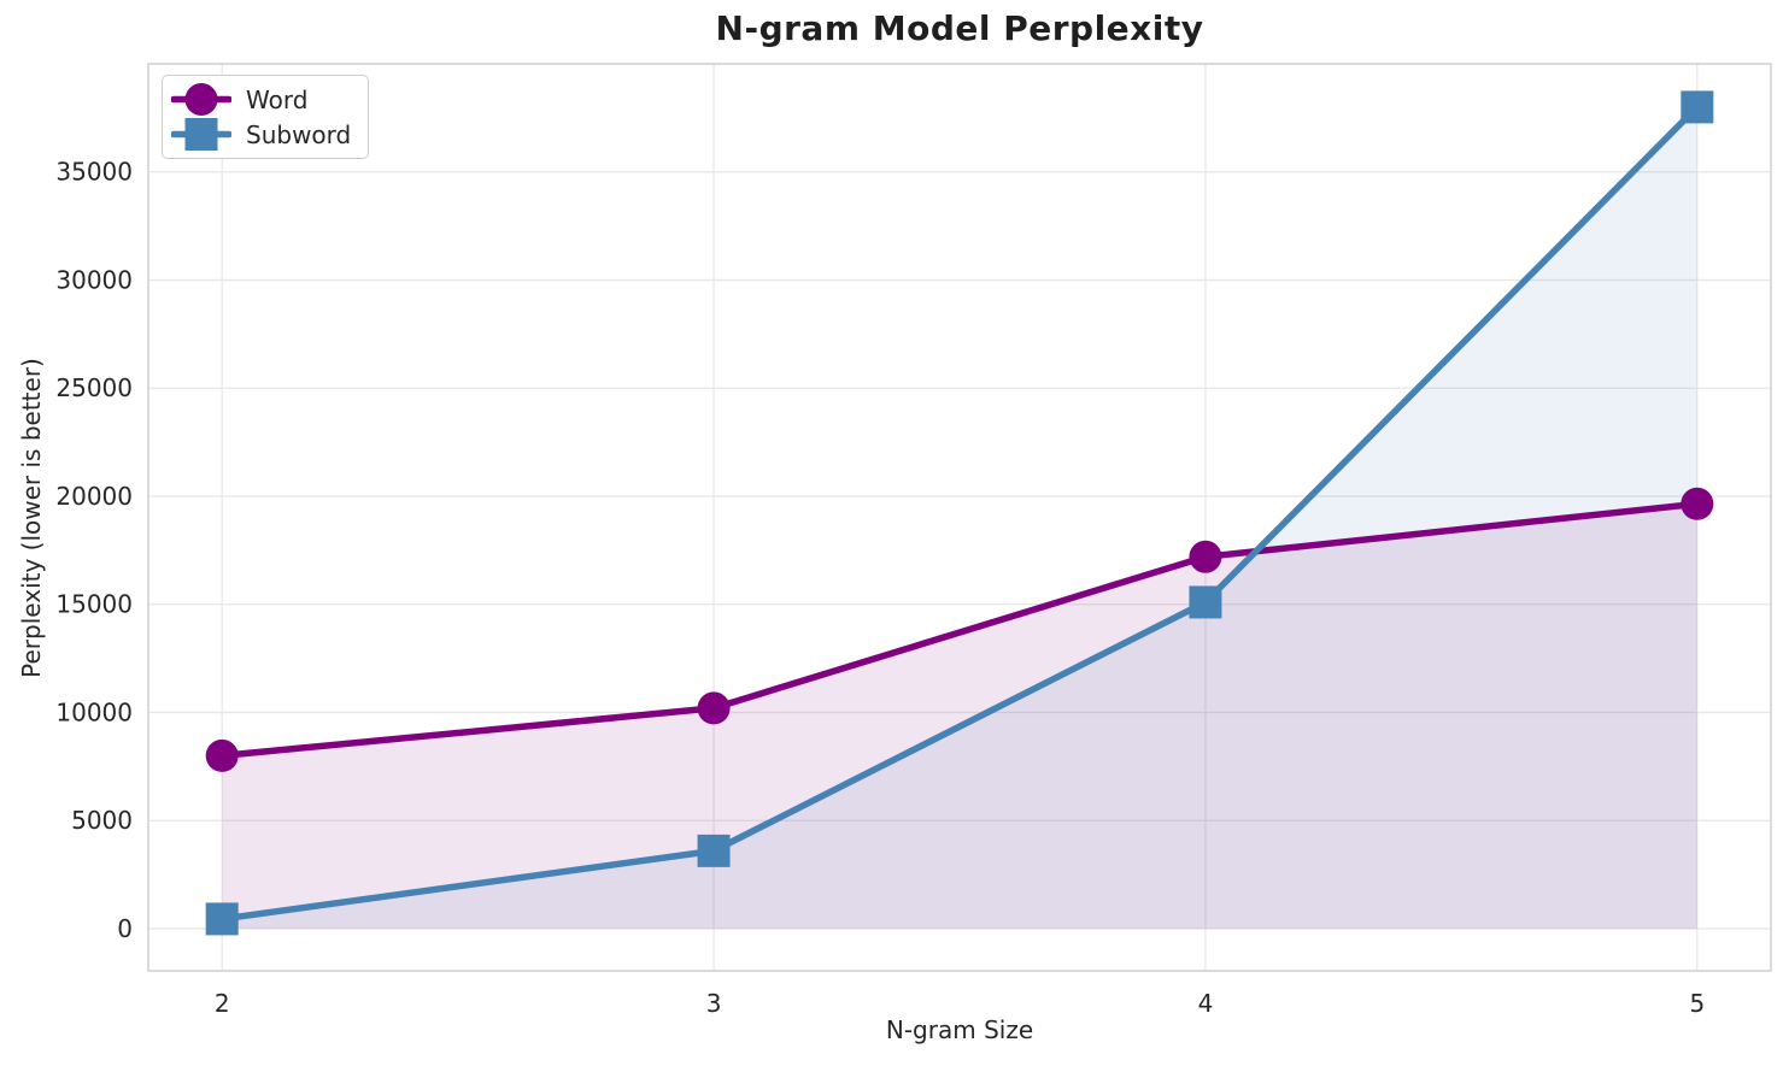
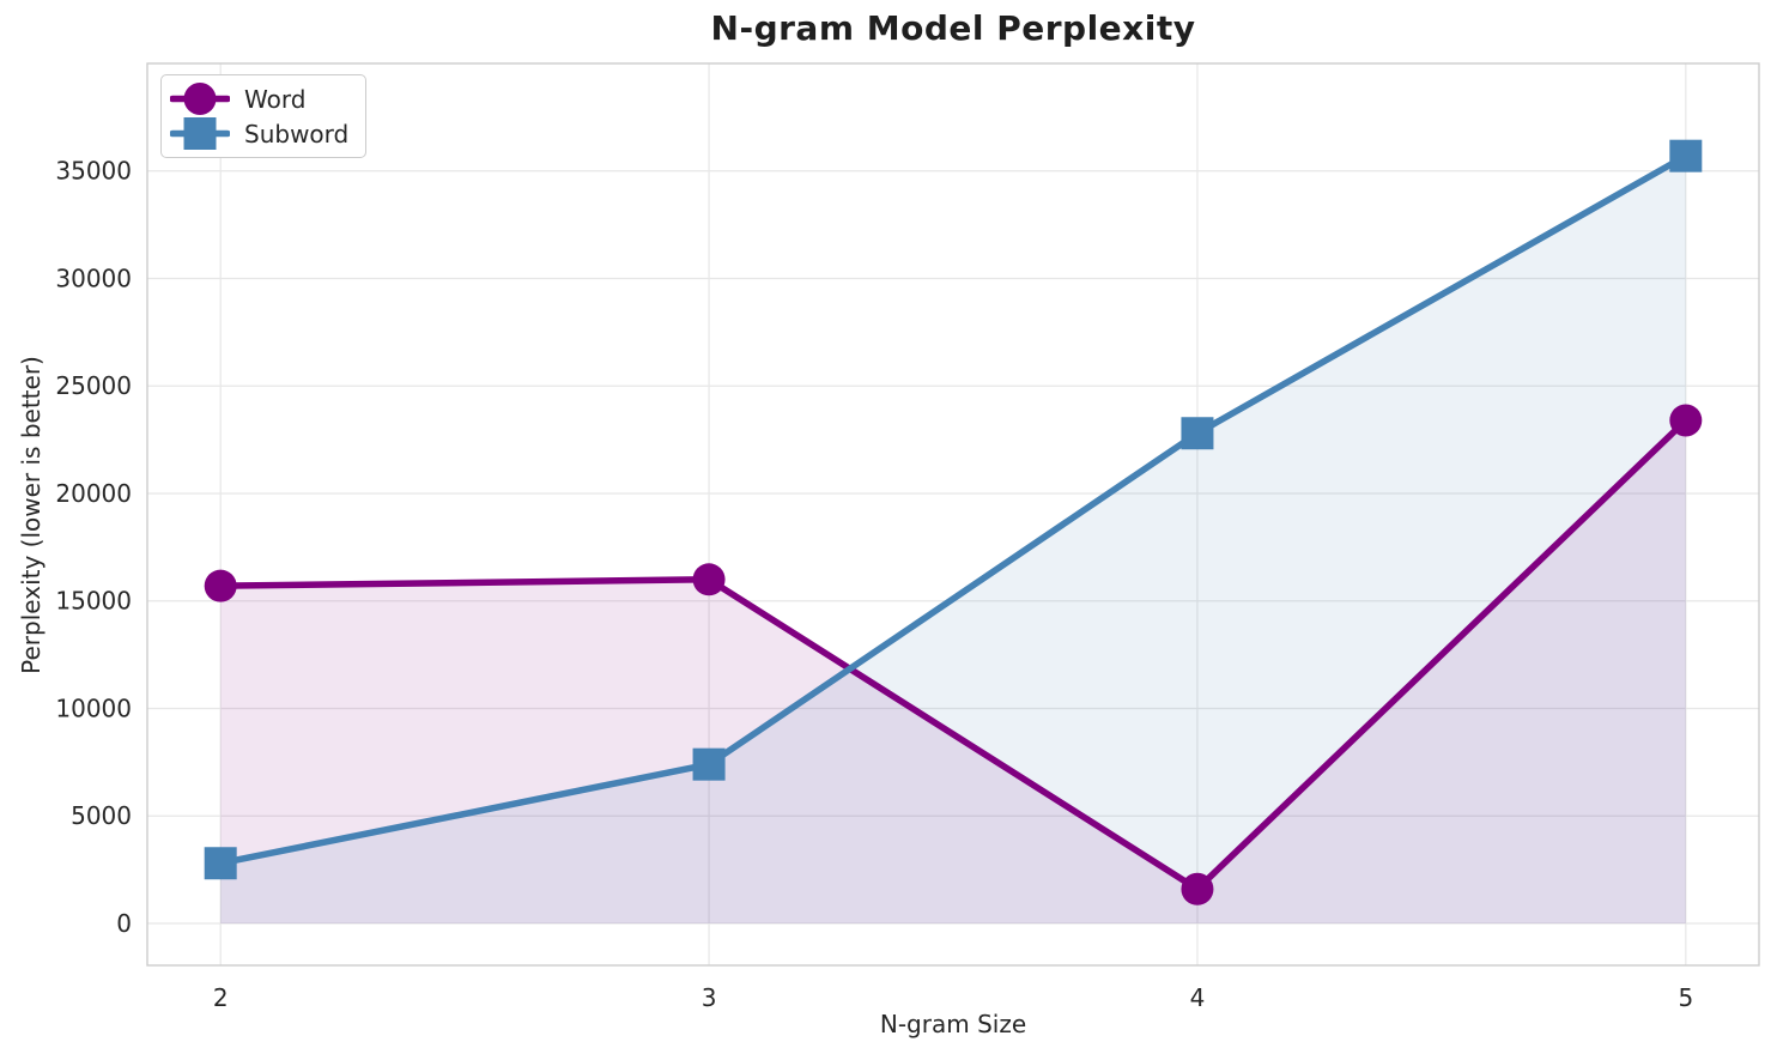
Word/2: 8000 -> 15700
Subword/2: 400 -> 2800
Word/3: 10200 -> 16000
Subword/3: 3600 -> 7400
Word/4: 17200 -> 1600
Subword/4: 15100 -> 22800
Word/5: 19600 -> 23400
Subword/5: 38000 -> 35700
